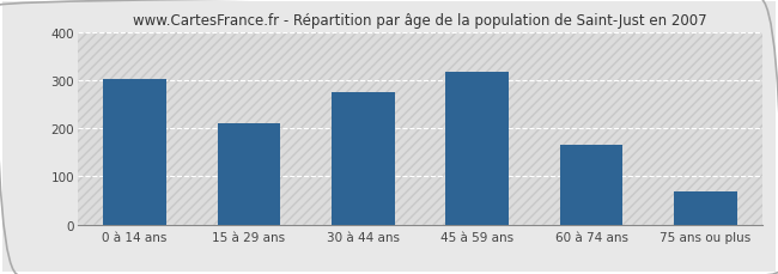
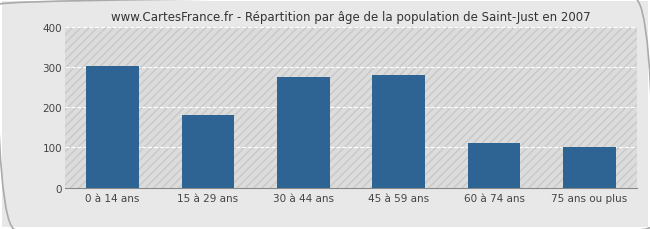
15 à 29 ans: 210 -> 180
45 à 59 ans: 318 -> 280
60 à 74 ans: 165 -> 110
75 ans ou plus: 69 -> 100
